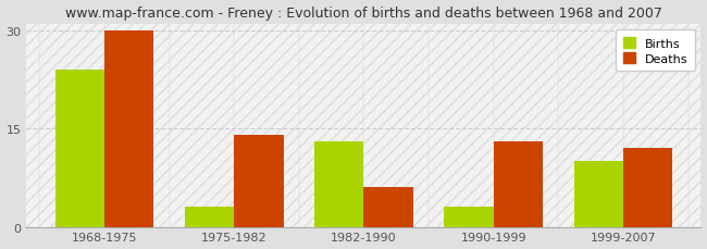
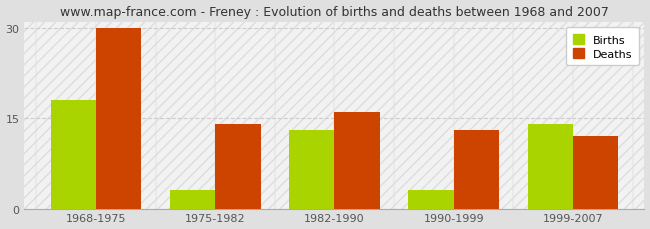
Births/1968-1975: 24 -> 18
Deaths/1982-1990: 6 -> 16
Births/1999-2007: 10 -> 14
